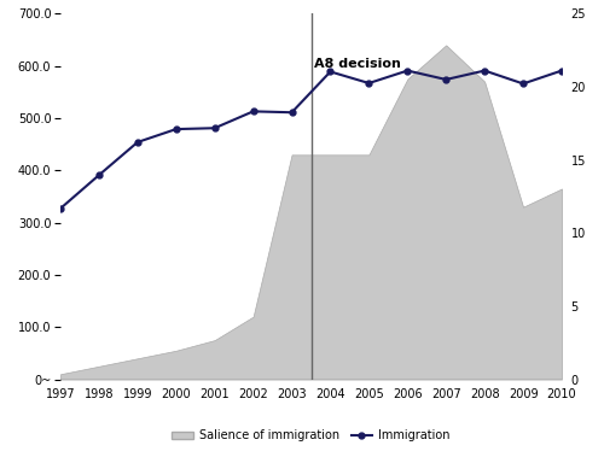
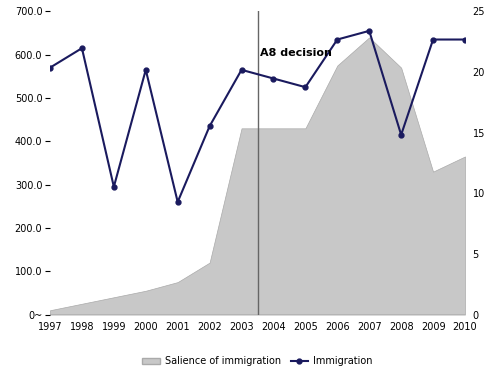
Immigration/1997: 327 -> 570
Immigration/1998: 391 -> 615
Immigration/1999: 454 -> 295
Immigration/2000: 479 -> 565
Immigration/2001: 481 -> 260
Immigration/2002: 513 -> 435
Immigration/2003: 511 -> 565
Immigration/2004: 589 -> 545
Immigration/2005: 567 -> 525
Immigration/2006: 591 -> 635
Immigration/2007: 574 -> 655
Immigration/2008: 591 -> 415
Immigration/2009: 566 -> 635
Immigration/2010: 591 -> 635
